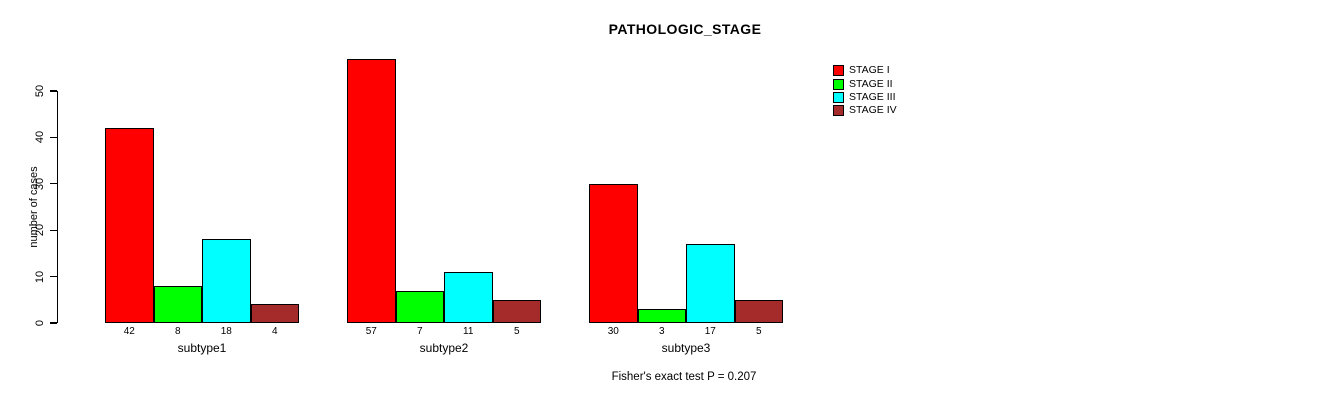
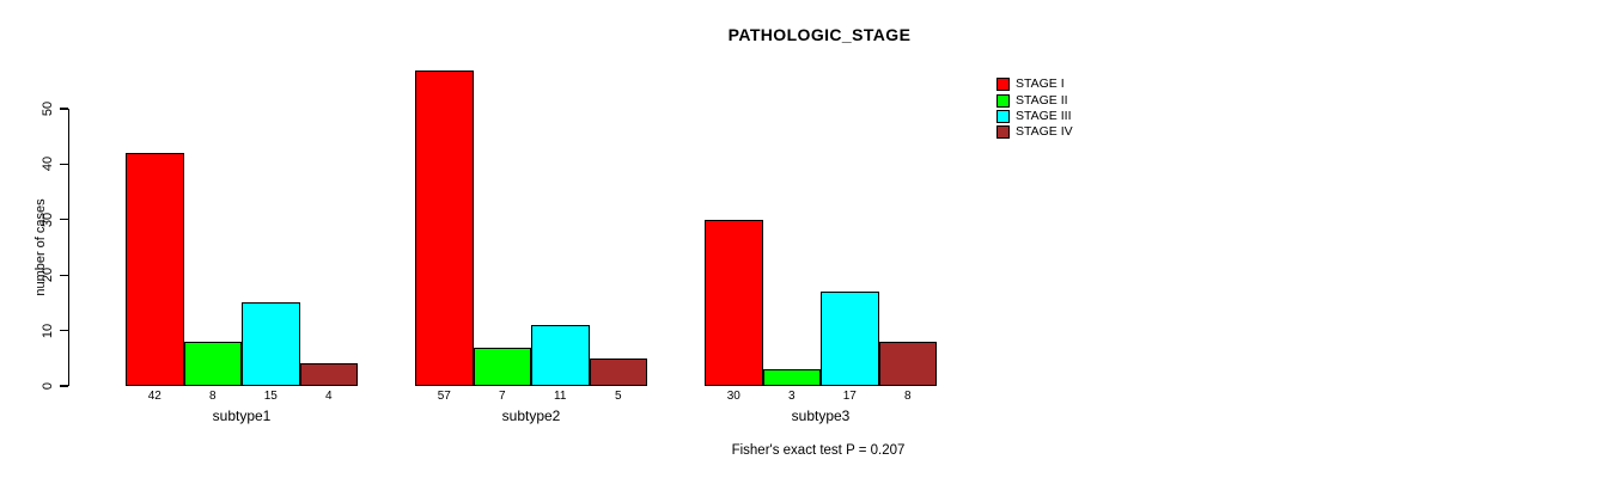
STAGE III/subtype1: 18 -> 15
STAGE IV/subtype3: 5 -> 8
